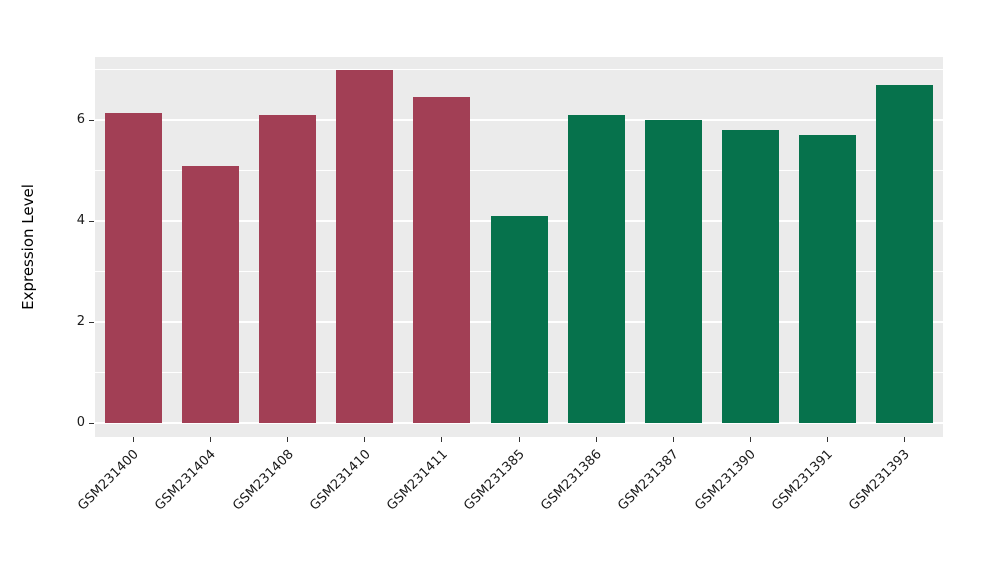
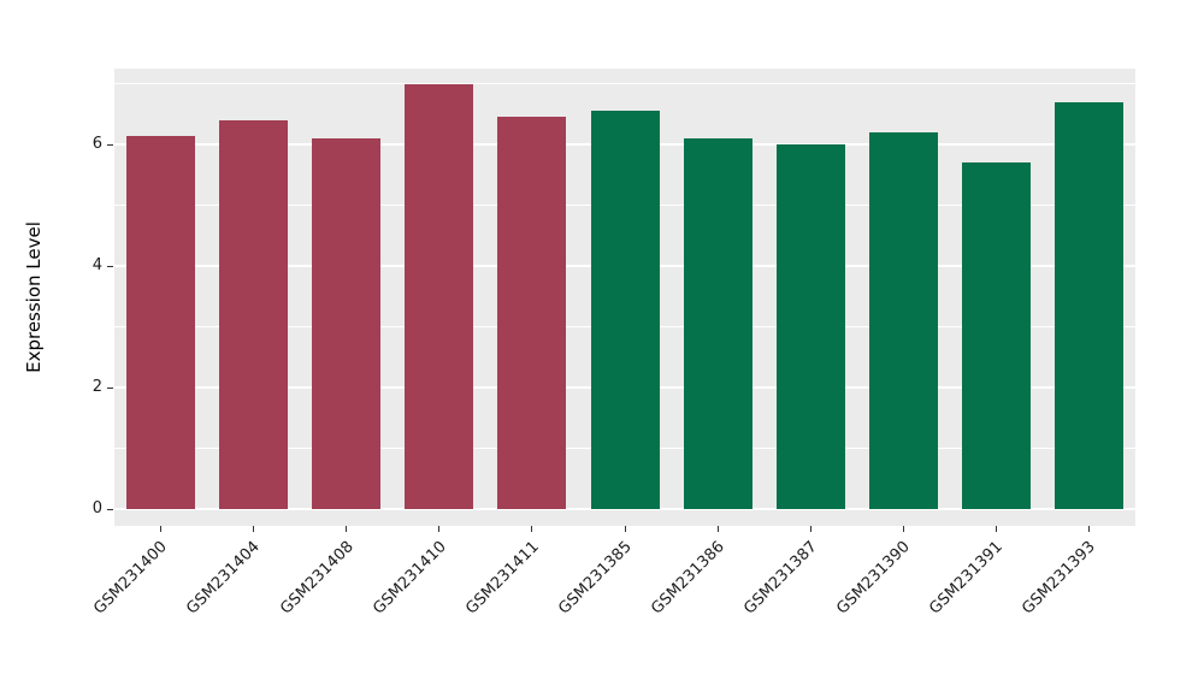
GSM231404: 5.1 -> 6.4
GSM231385: 4.1 -> 6.5
GSM231390: 5.8 -> 6.2
